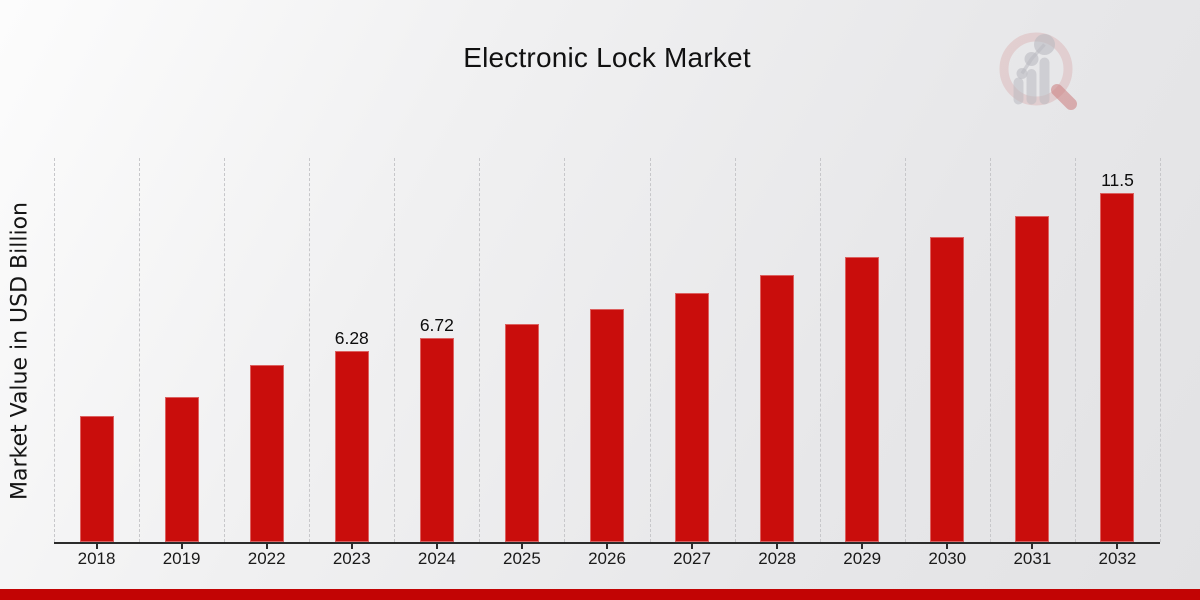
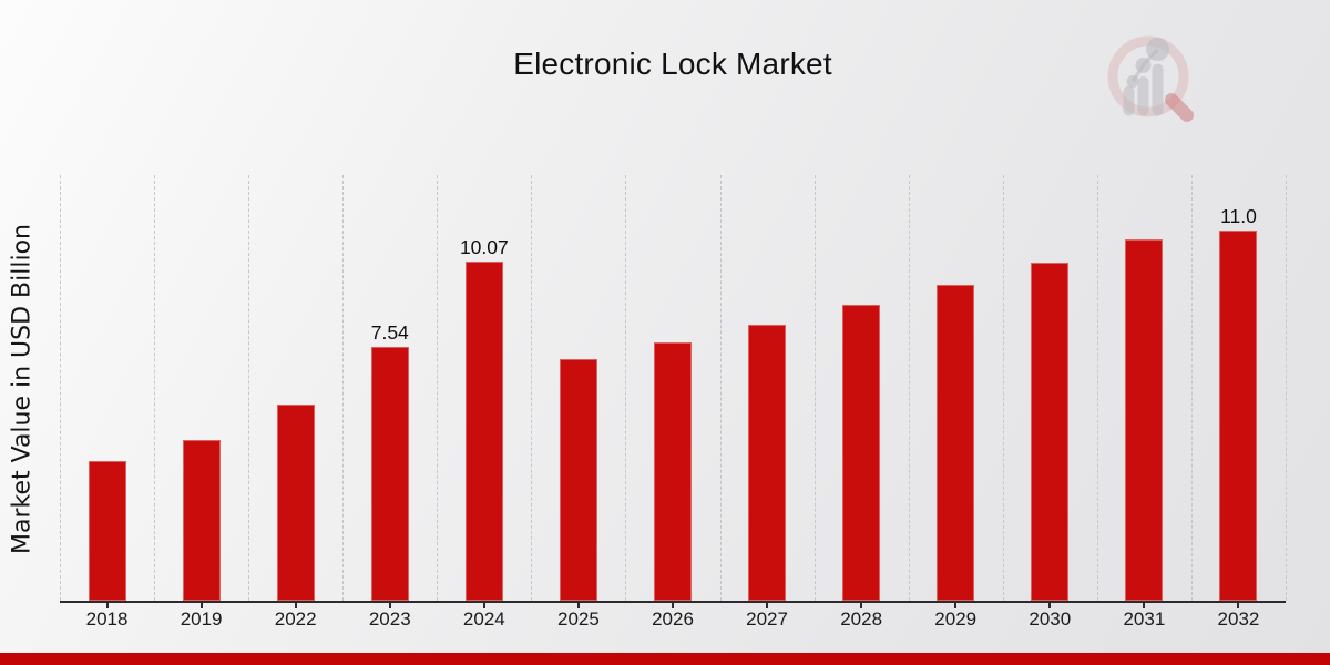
2023: 6.28 -> 7.54
2024: 6.72 -> 10.07
2032: 11.5 -> 11.0
